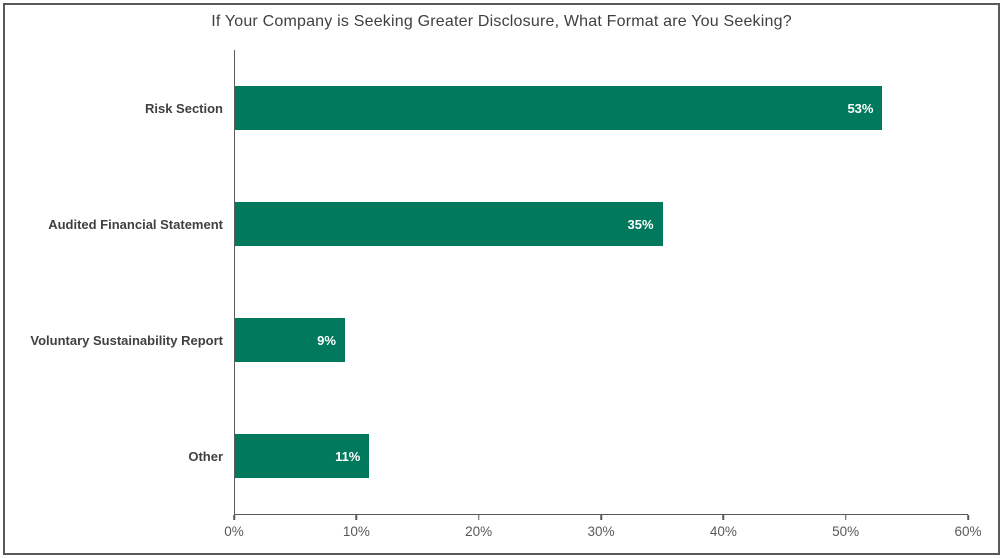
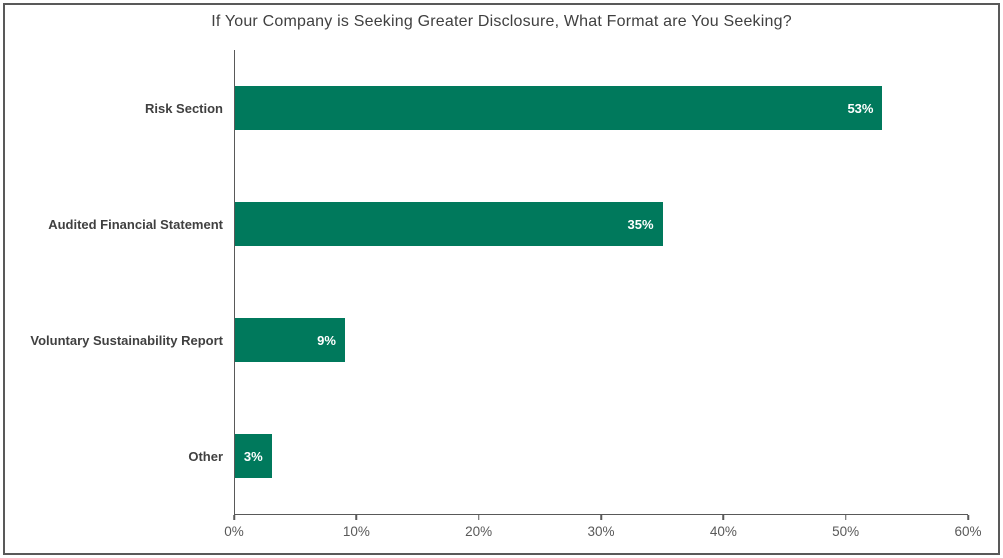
Other: 11% -> 3%
